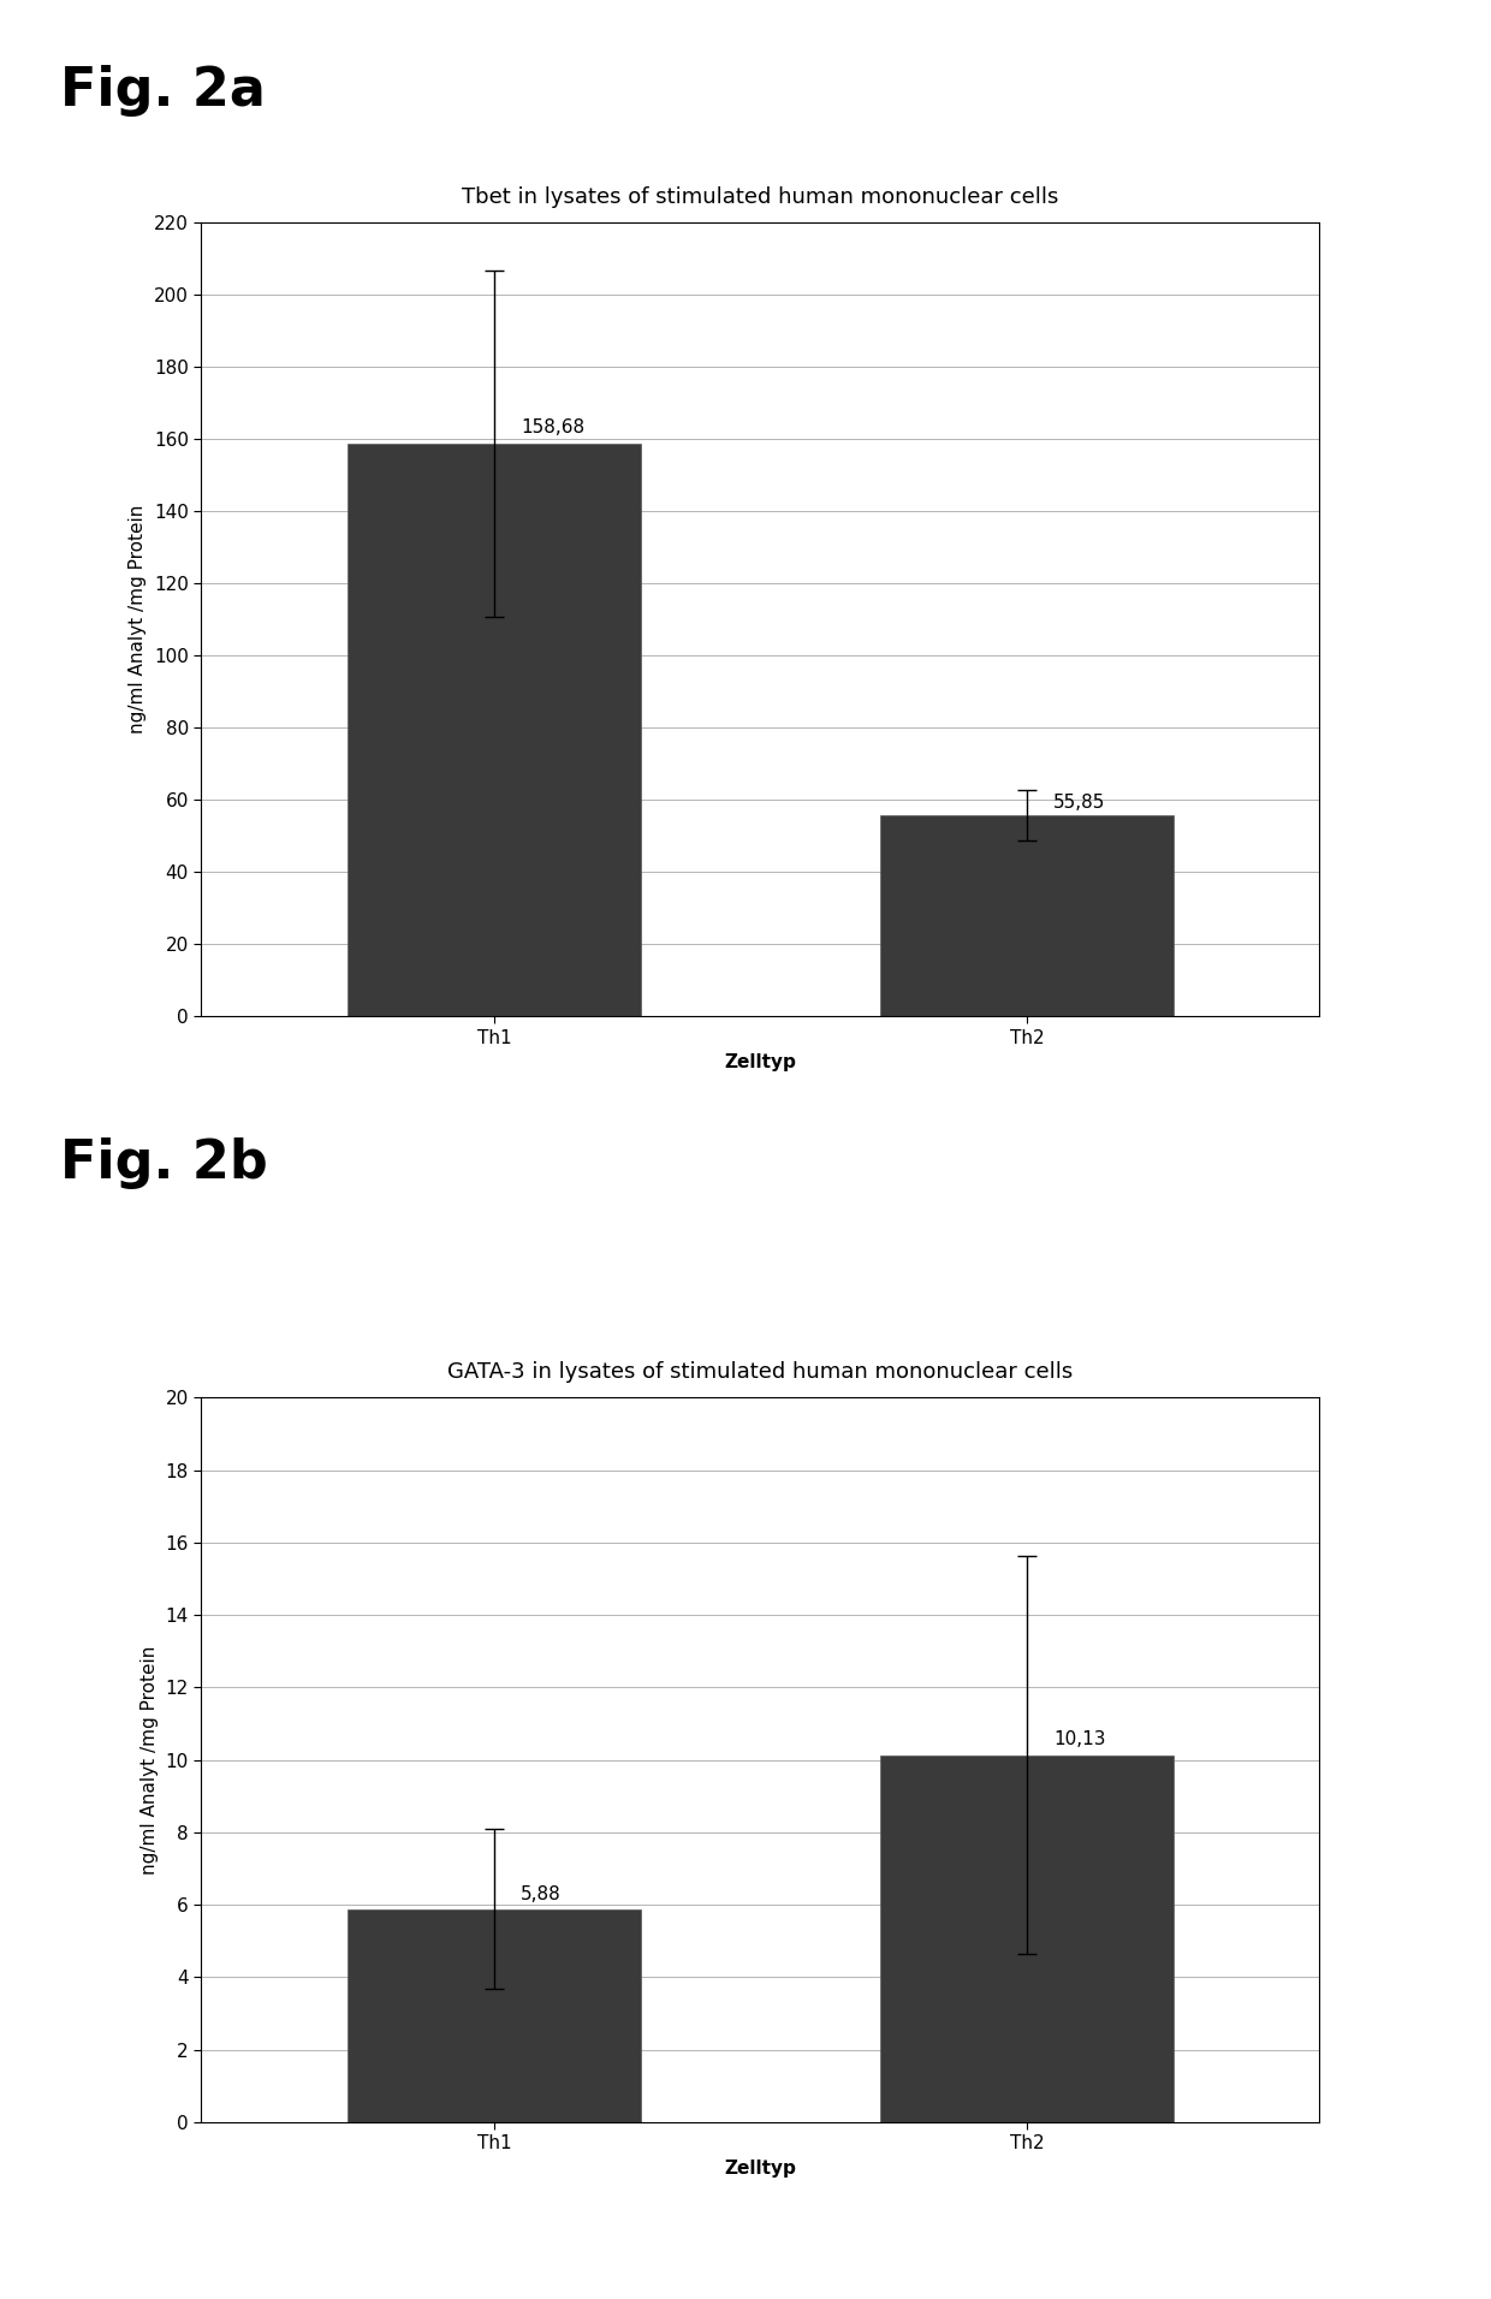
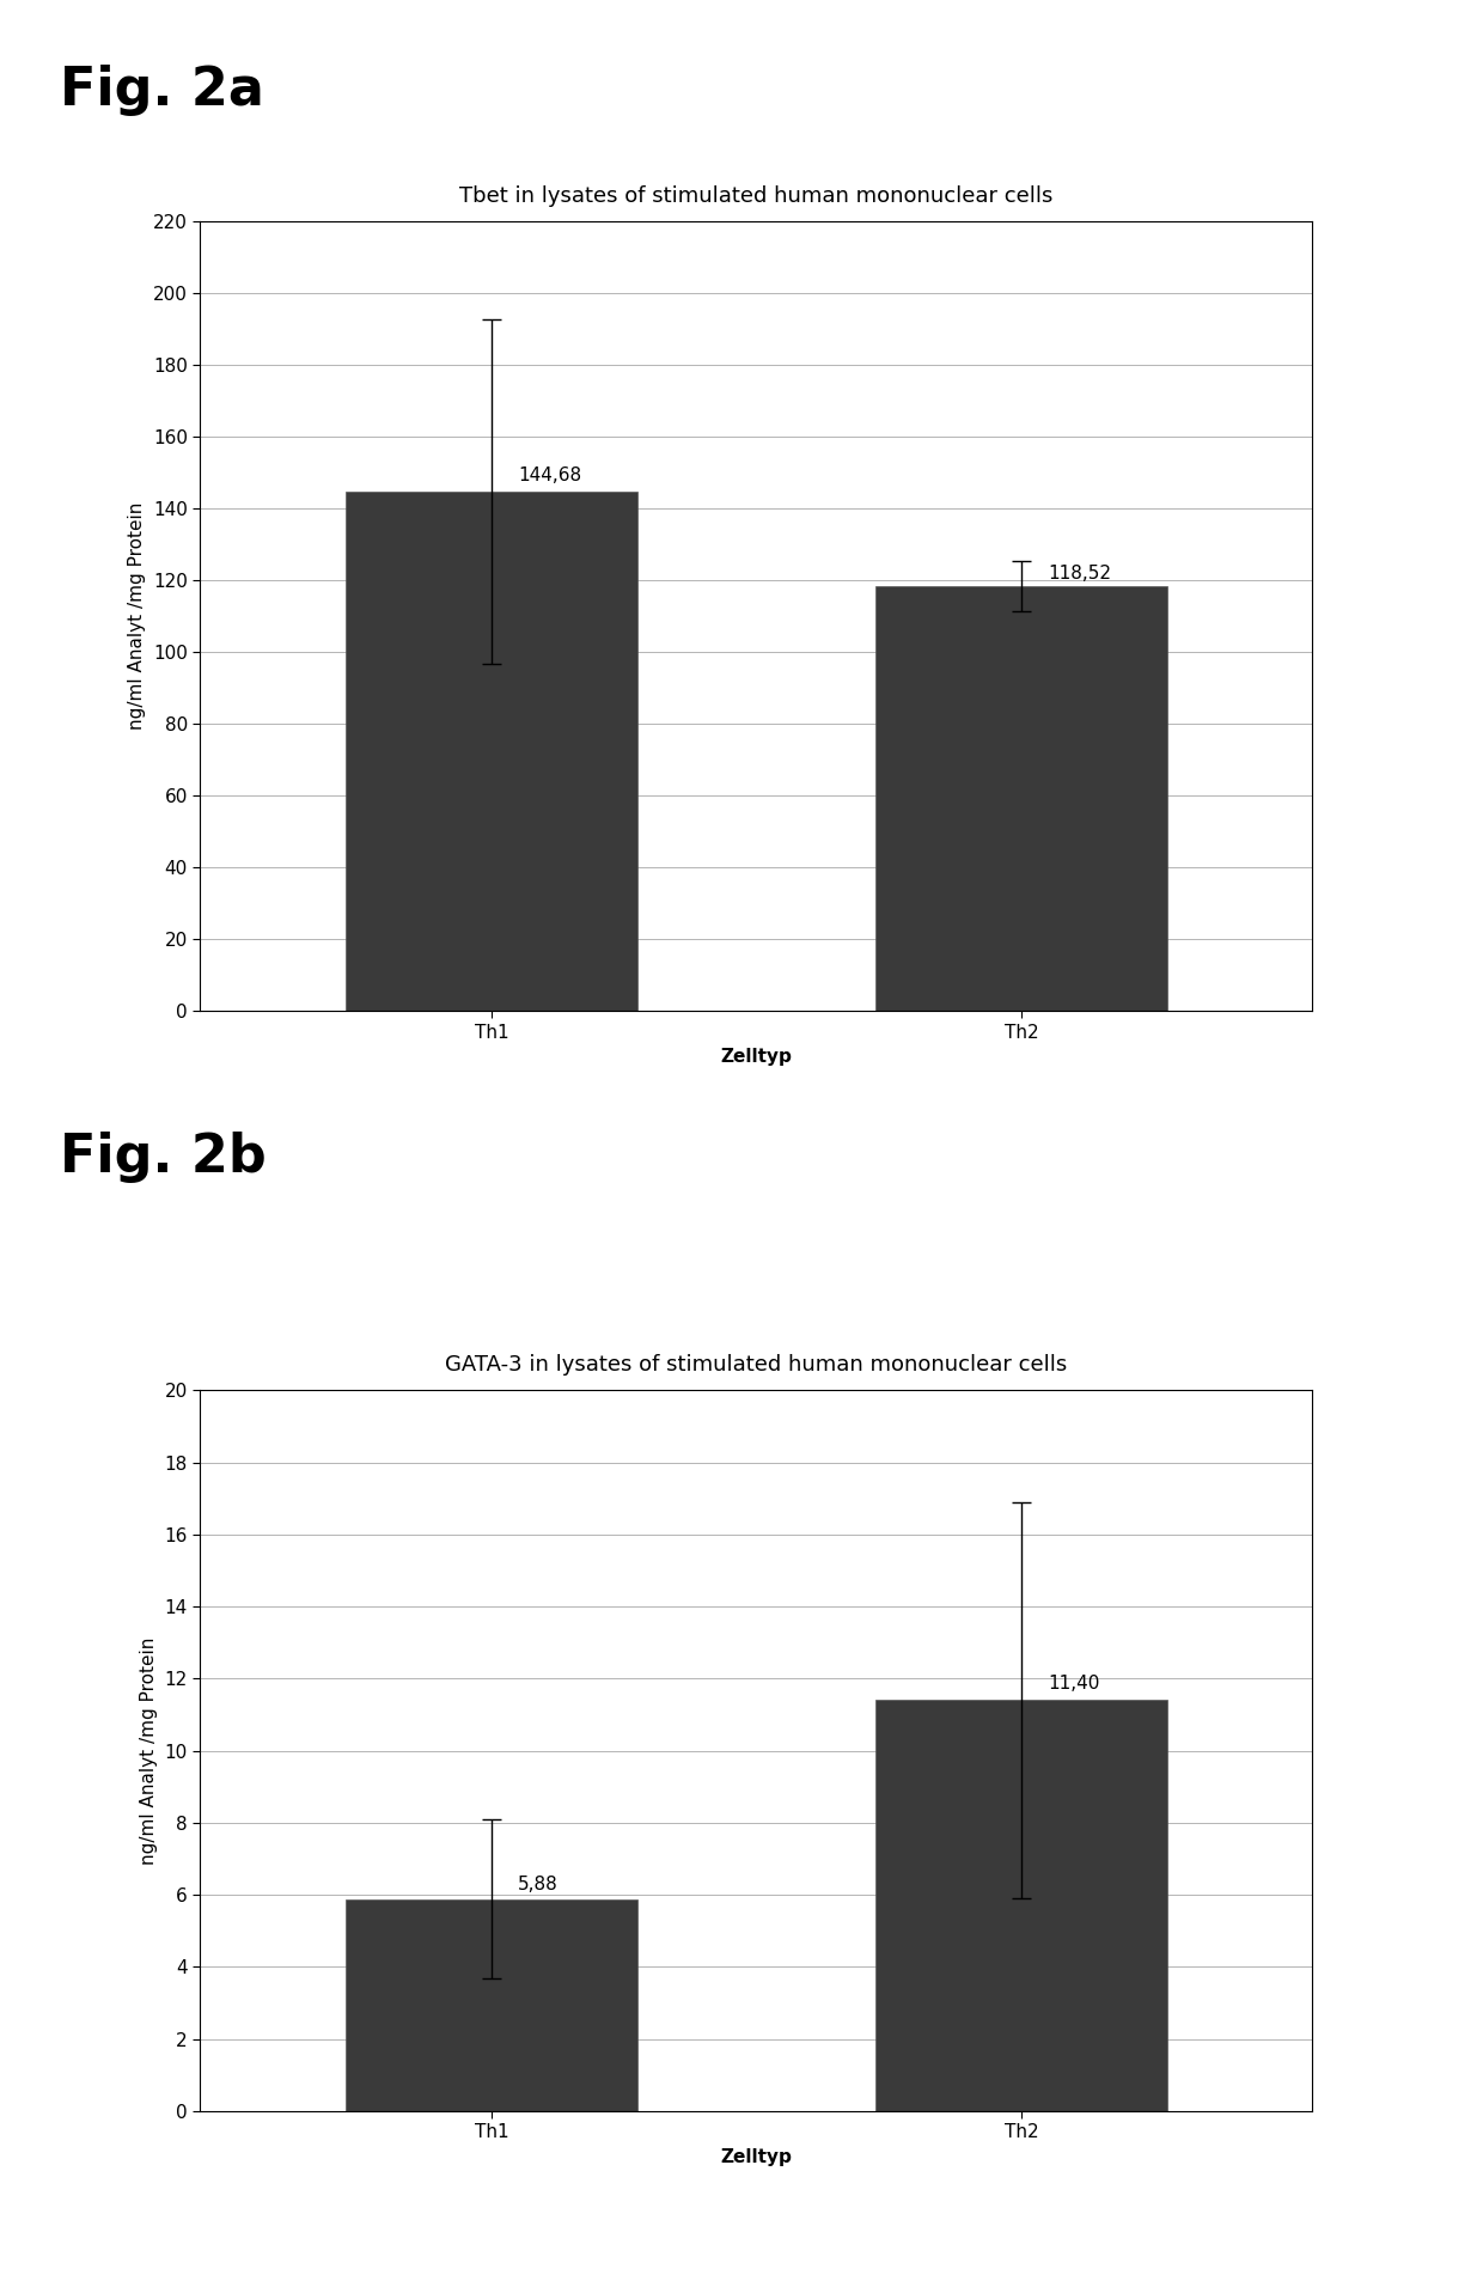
Tbet in lysates of stimulated human mononuclear cells/Th1: 158,68 -> 144,68
Tbet in lysates of stimulated human mononuclear cells/Th2: 55,85 -> 118,52
GATA-3 in lysates of stimulated human mononuclear cells/Th2: 10,13 -> 11,40
